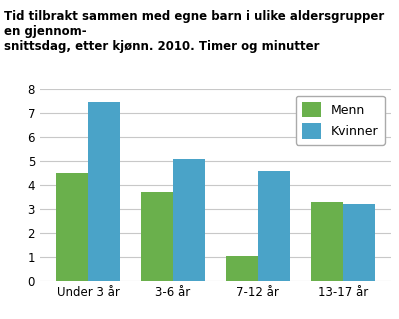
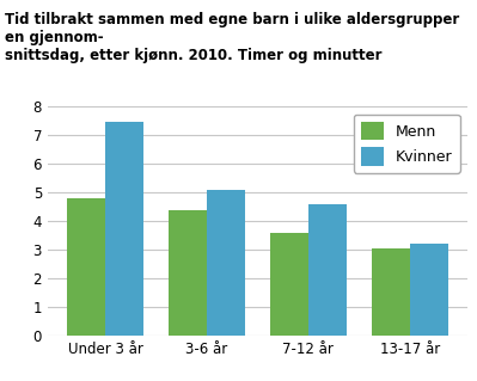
Menn/Under 3 år: 4.50 -> 4.80
Menn/3-6 år: 3.70 -> 4.37
Menn/7-12 år: 1.05 -> 3.60
Menn/13-17 år: 3.30 -> 3.03
